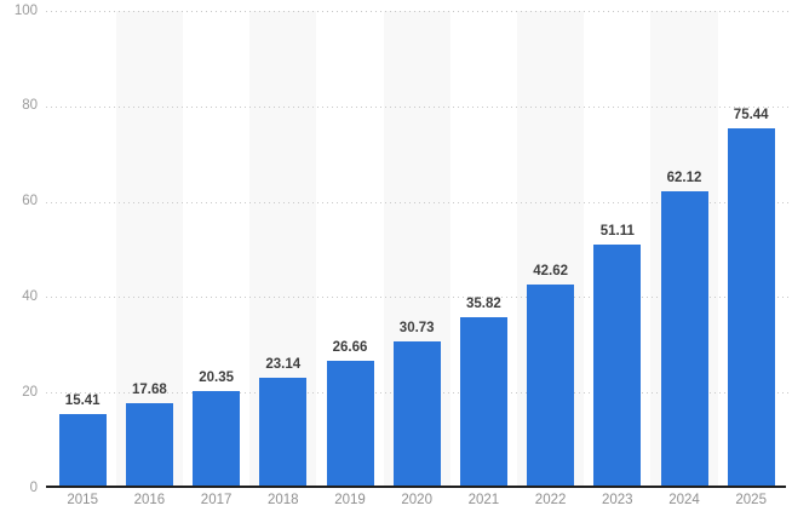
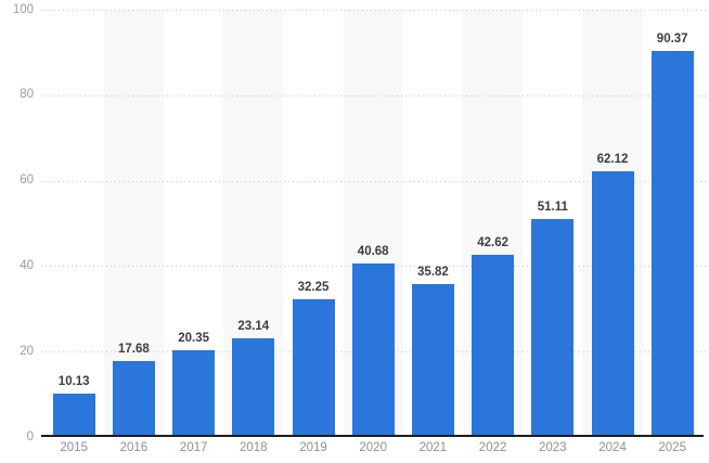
2015: 15.41 -> 10.13
2019: 26.66 -> 32.25
2020: 30.73 -> 40.68
2025: 75.44 -> 90.37
